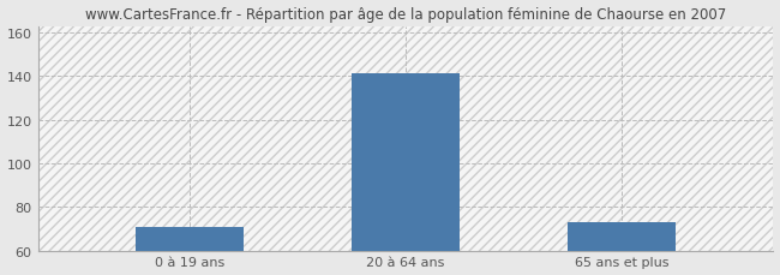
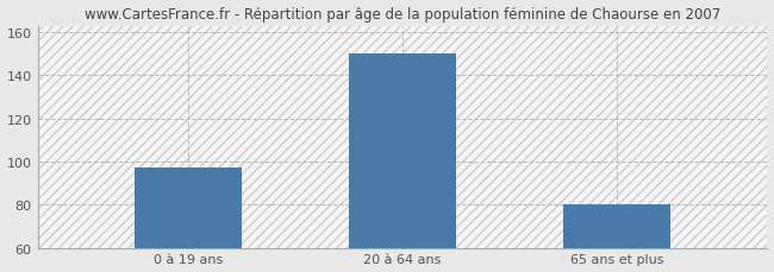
0 à 19 ans: 71 -> 97
20 à 64 ans: 141 -> 150
65 ans et plus: 73 -> 80
